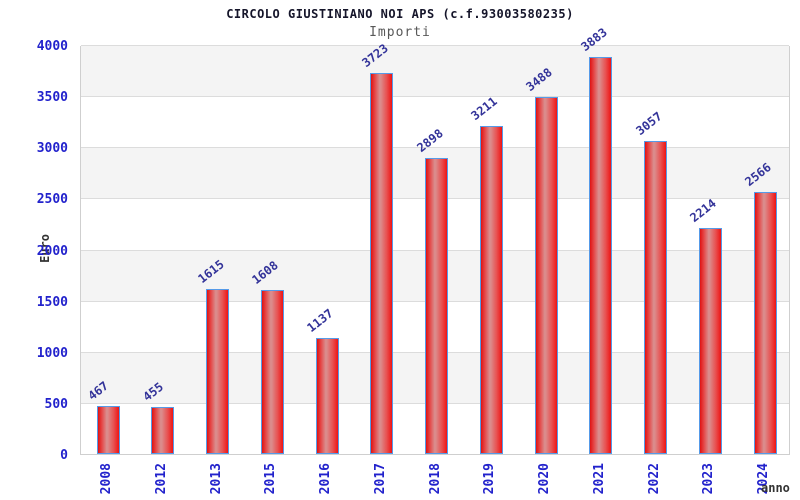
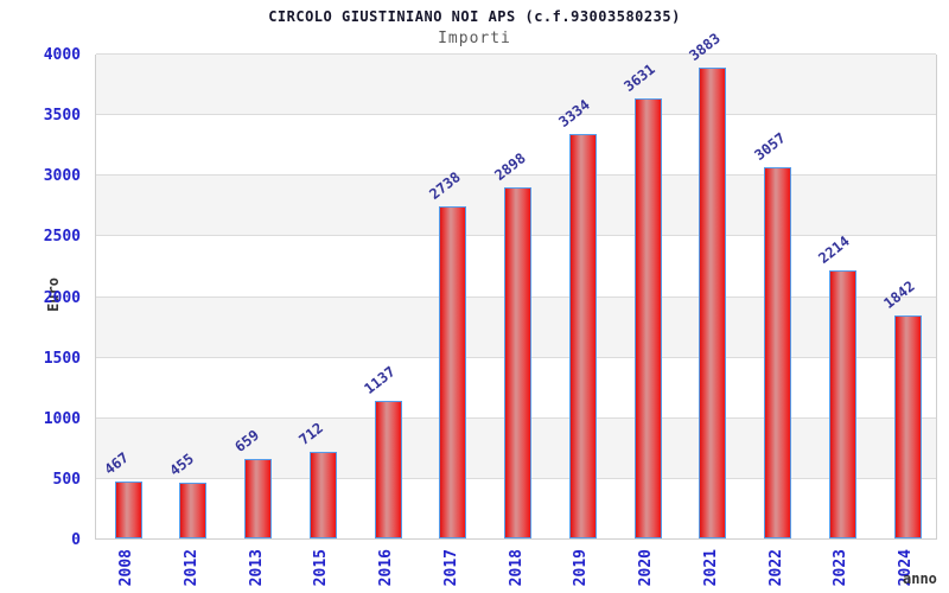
2013: 1615 -> 659
2015: 1608 -> 712
2017: 3723 -> 2738
2019: 3211 -> 3334
2020: 3488 -> 3631
2024: 2566 -> 1842
